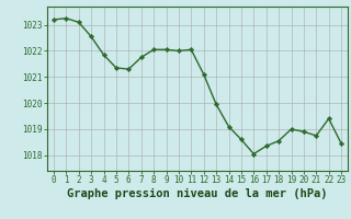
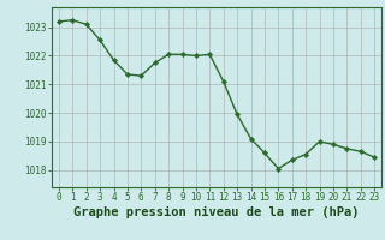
22: 1019.40 -> 1018.65
